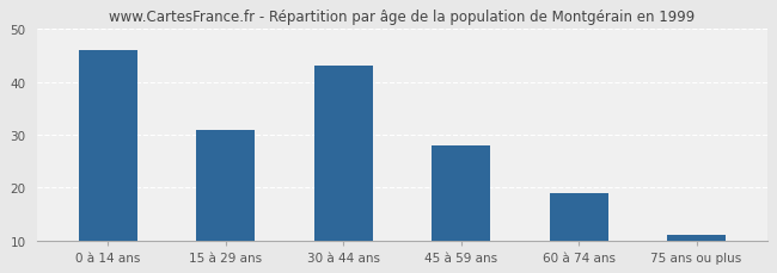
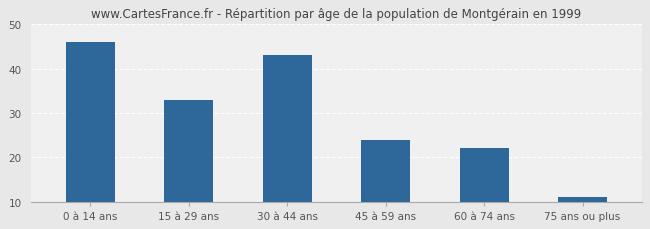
15 à 29 ans: 31 -> 33
45 à 59 ans: 28 -> 24
60 à 74 ans: 19 -> 22
